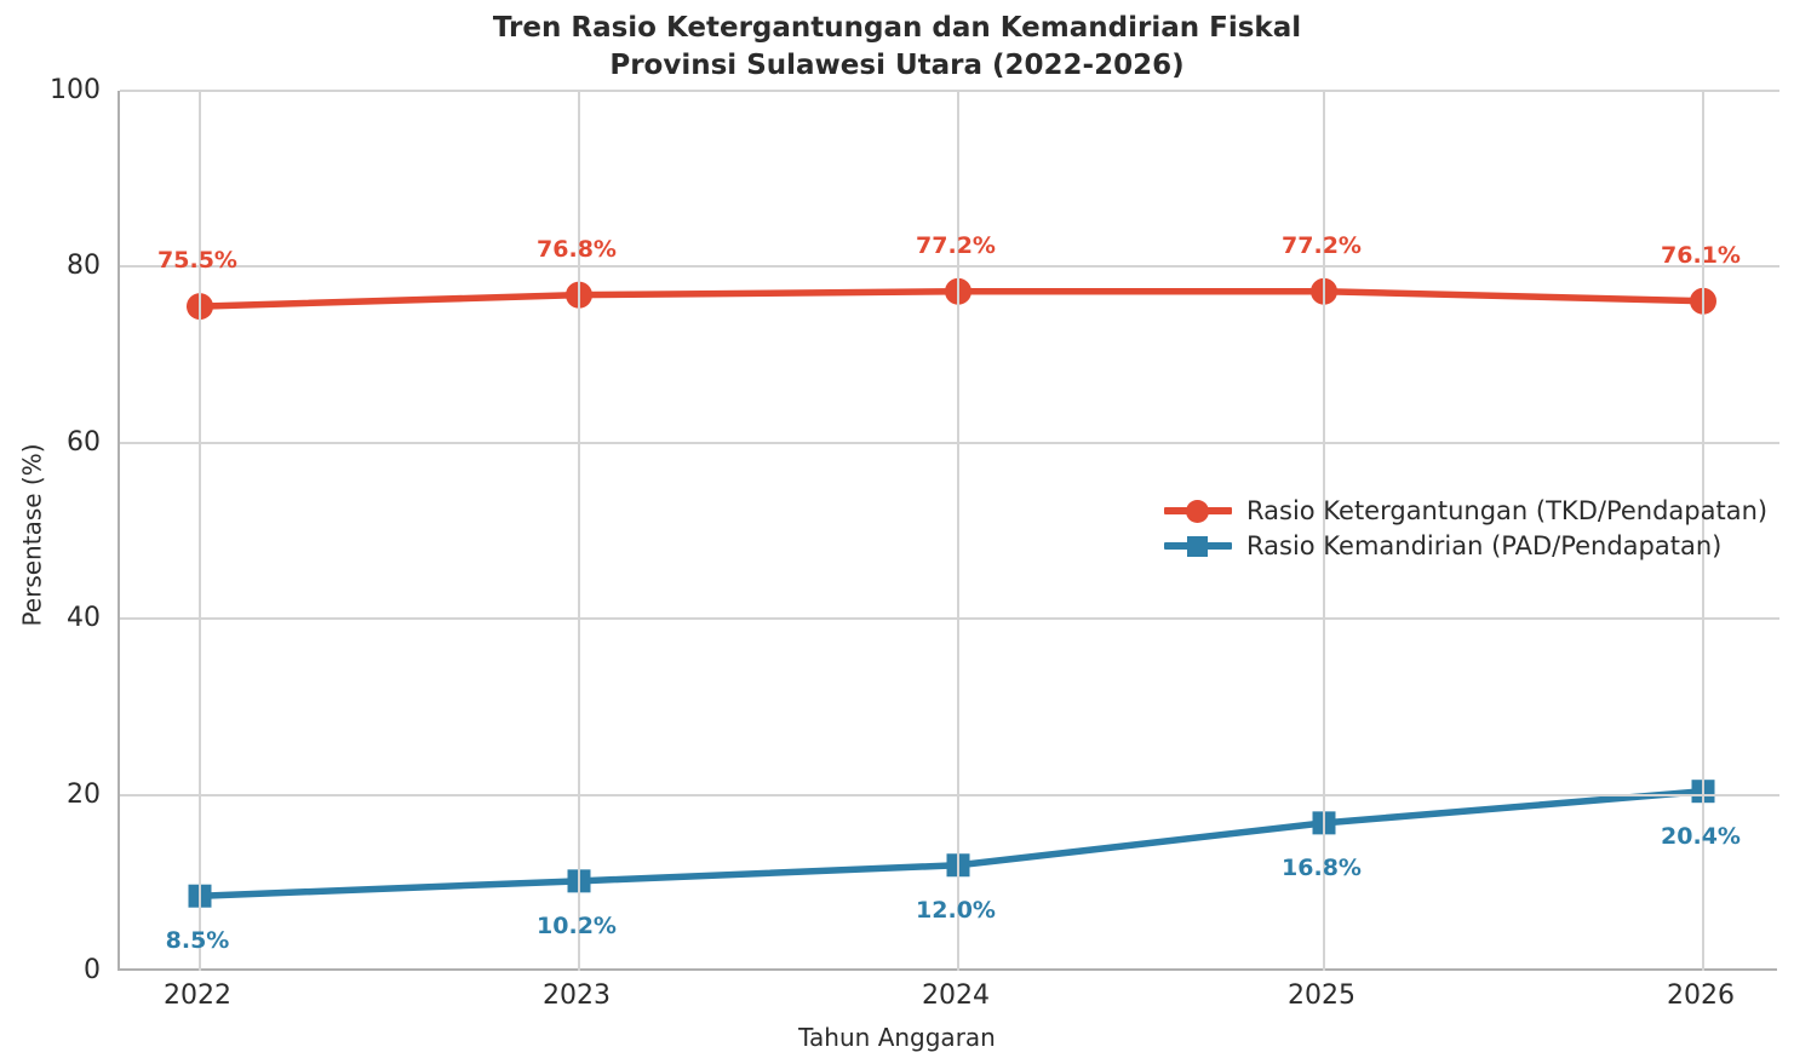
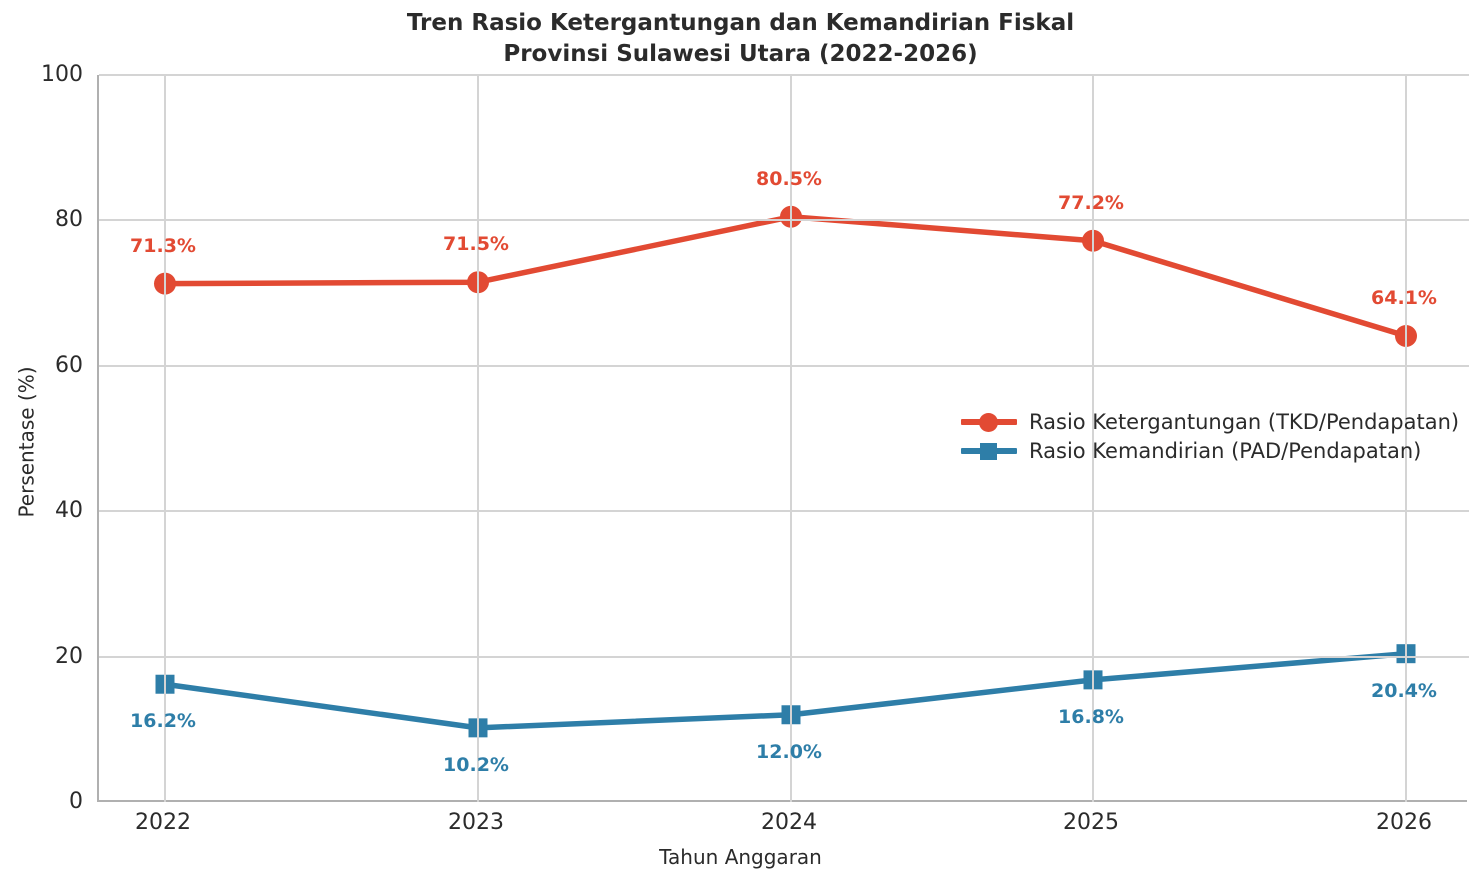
Rasio Ketergantungan (TKD/Pendapatan)/2022: 75.5% -> 71.3%
Rasio Kemandirian (PAD/Pendapatan)/2022: 8.5% -> 16.2%
Rasio Ketergantungan (TKD/Pendapatan)/2023: 76.8% -> 71.5%
Rasio Ketergantungan (TKD/Pendapatan)/2024: 77.2% -> 80.5%
Rasio Ketergantungan (TKD/Pendapatan)/2026: 76.1% -> 64.1%
